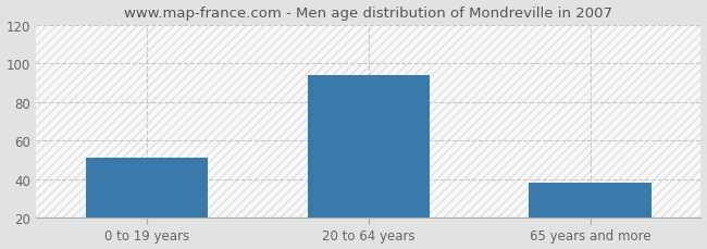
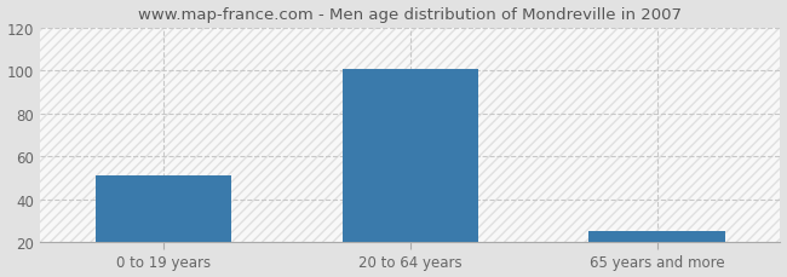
20 to 64 years: 94 -> 101
65 years and more: 38 -> 25
